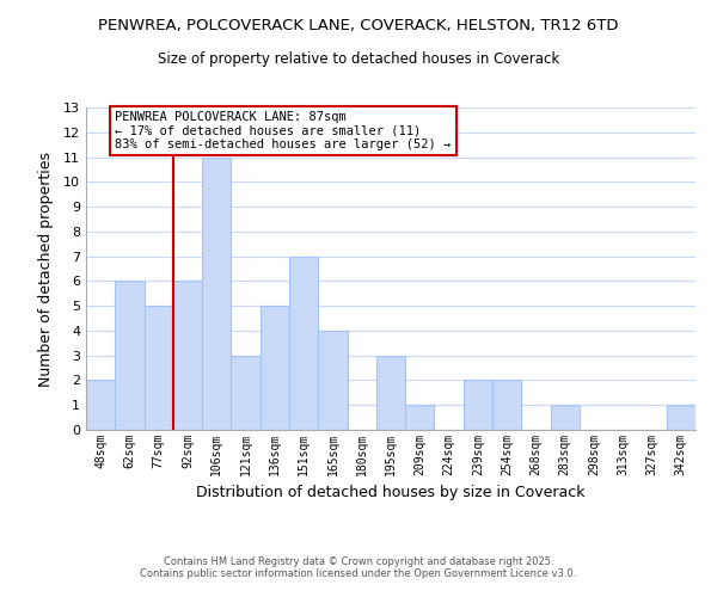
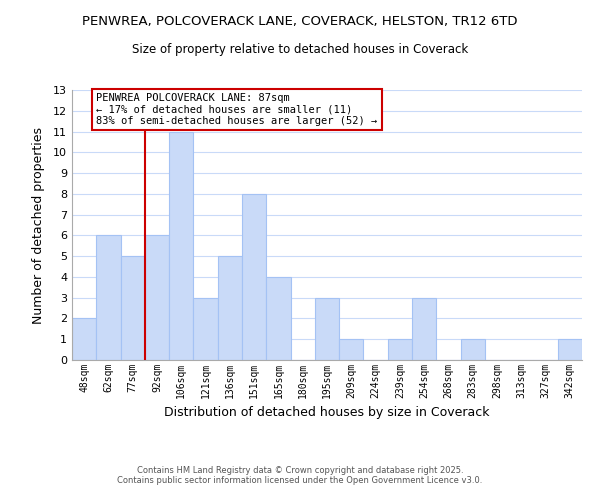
151sqm: 7 -> 8
239sqm: 2 -> 1
254sqm: 2 -> 3
